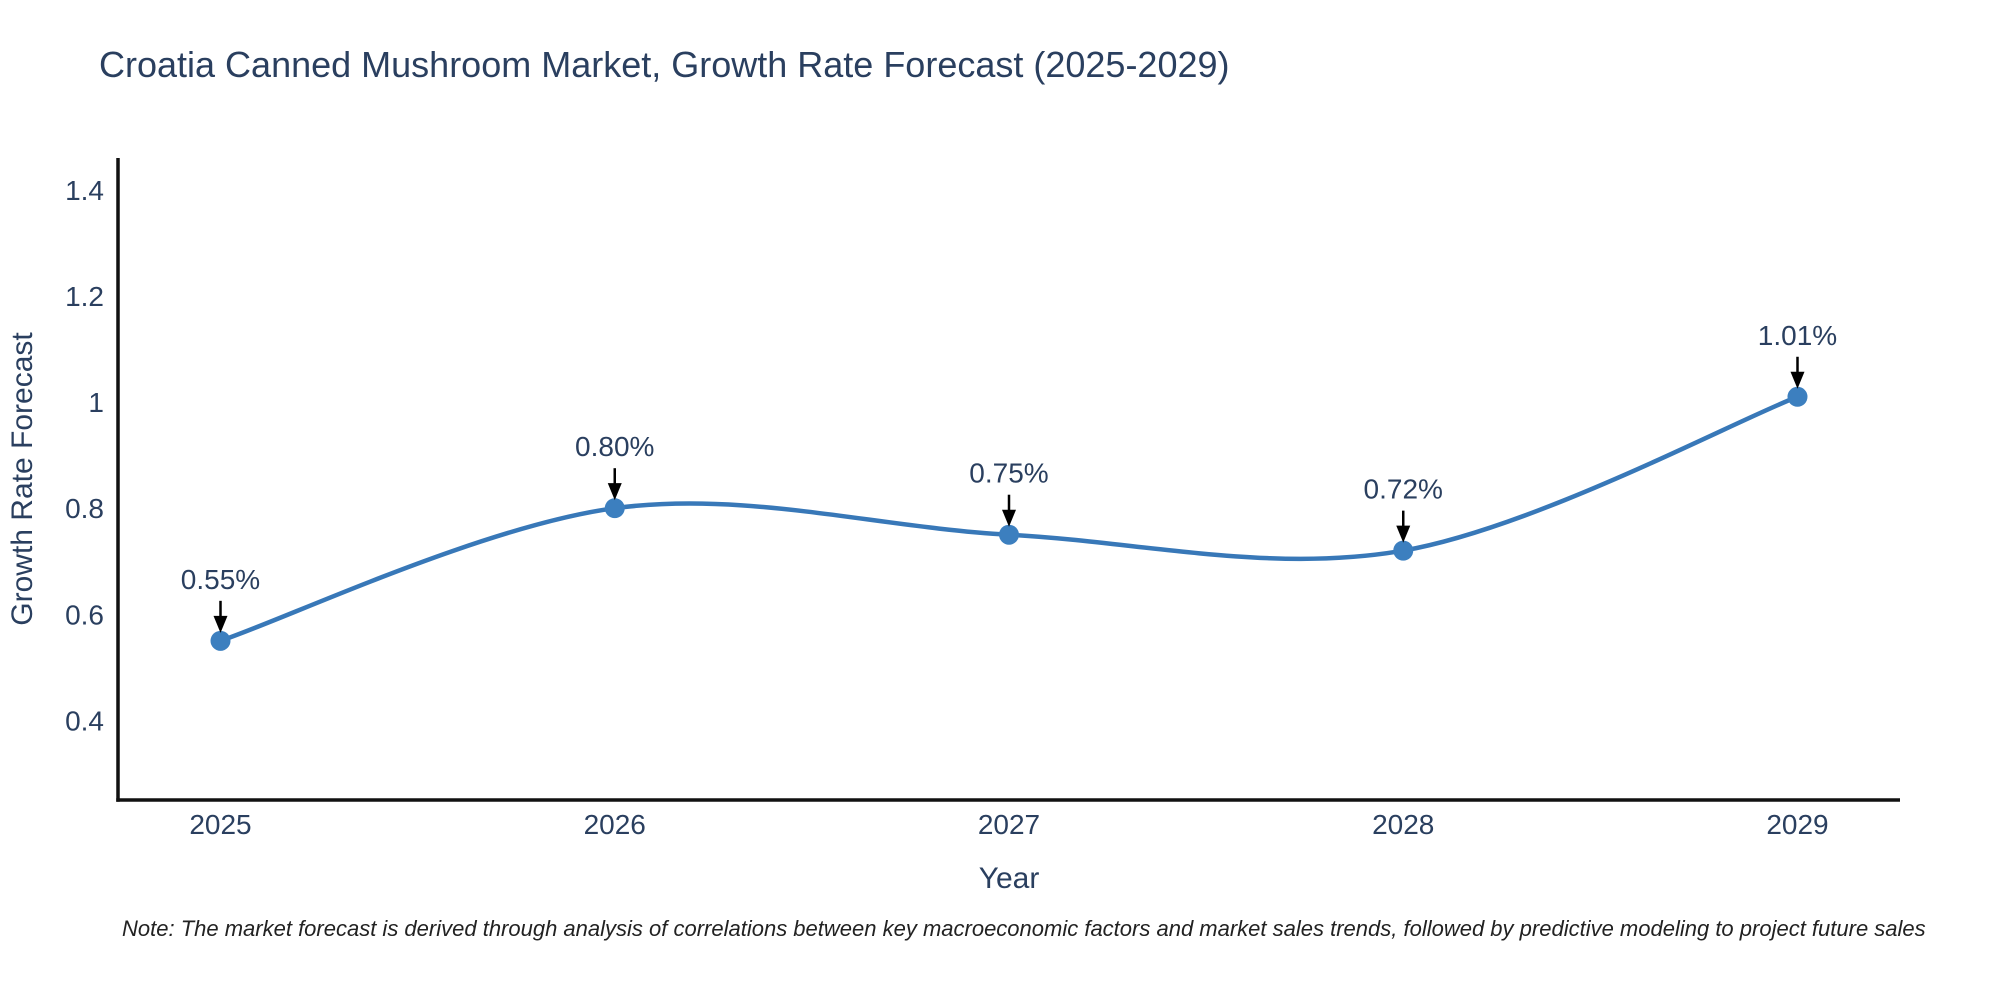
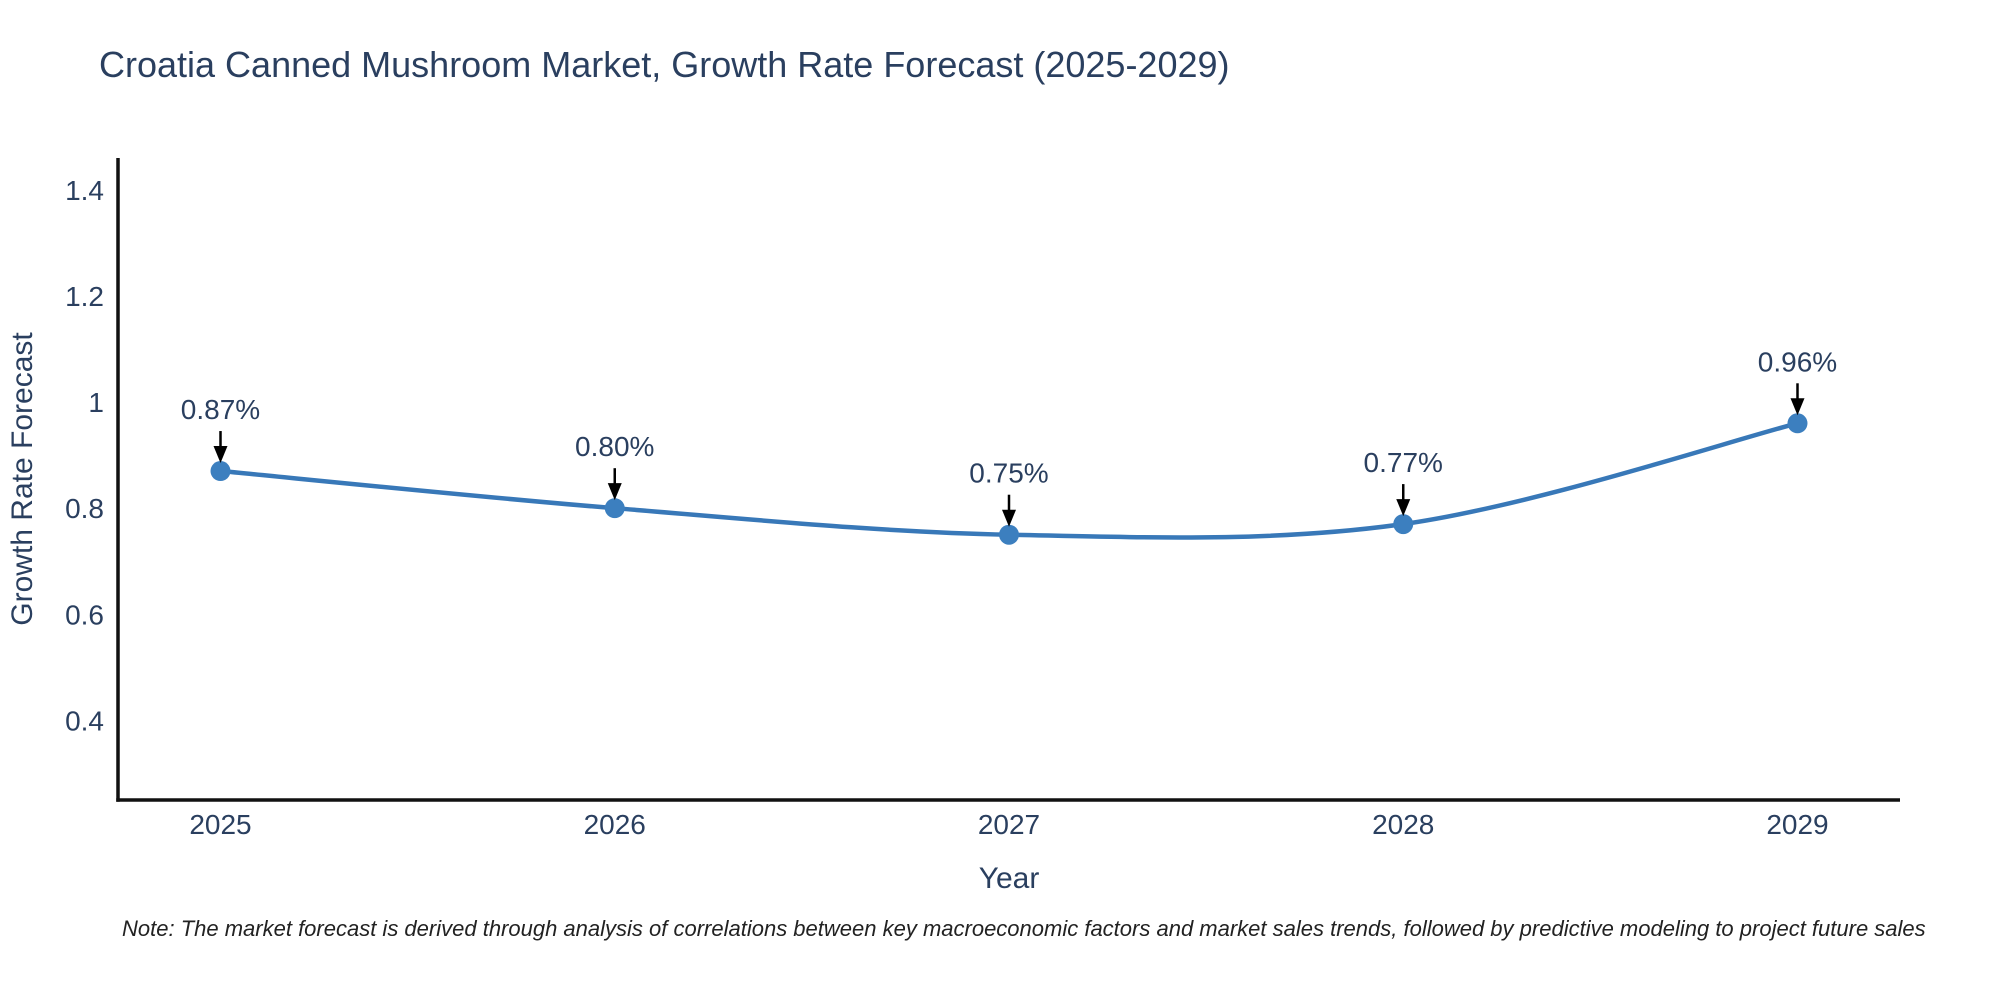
2025: 0.55% -> 0.87%
2028: 0.72% -> 0.77%
2029: 1.01% -> 0.96%
